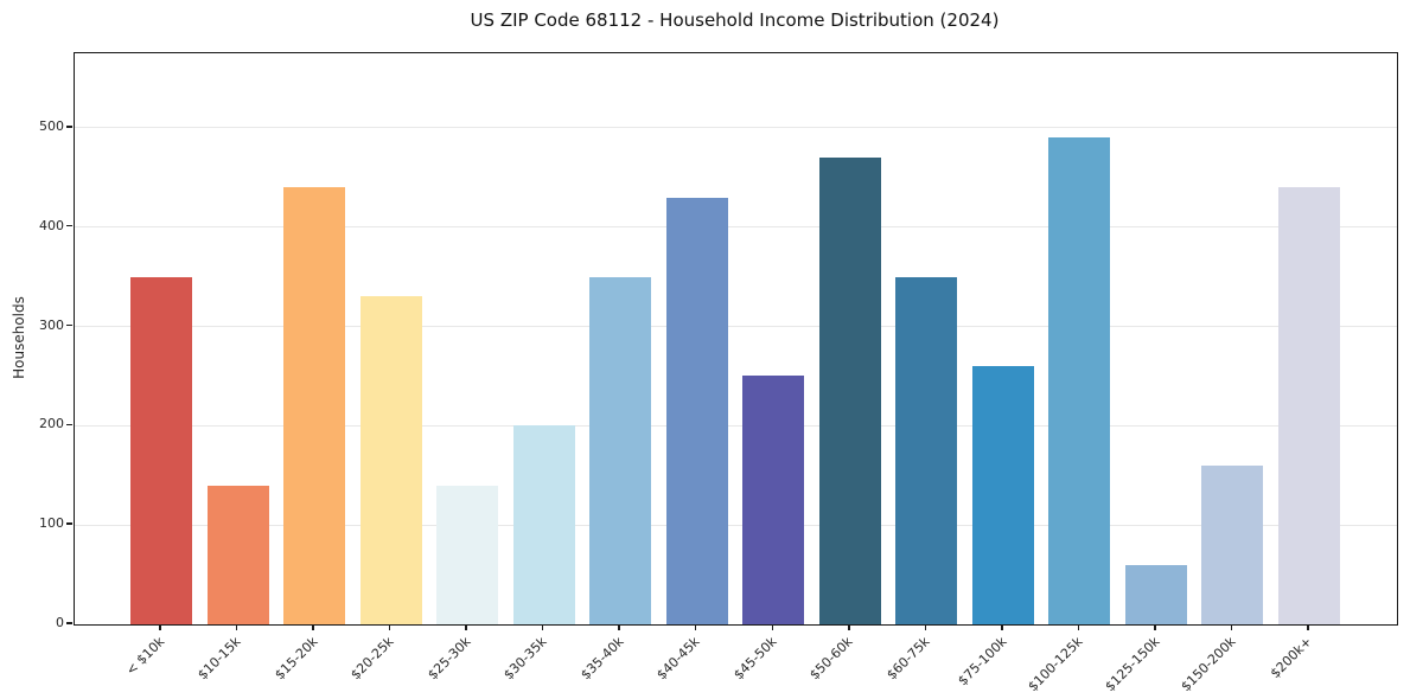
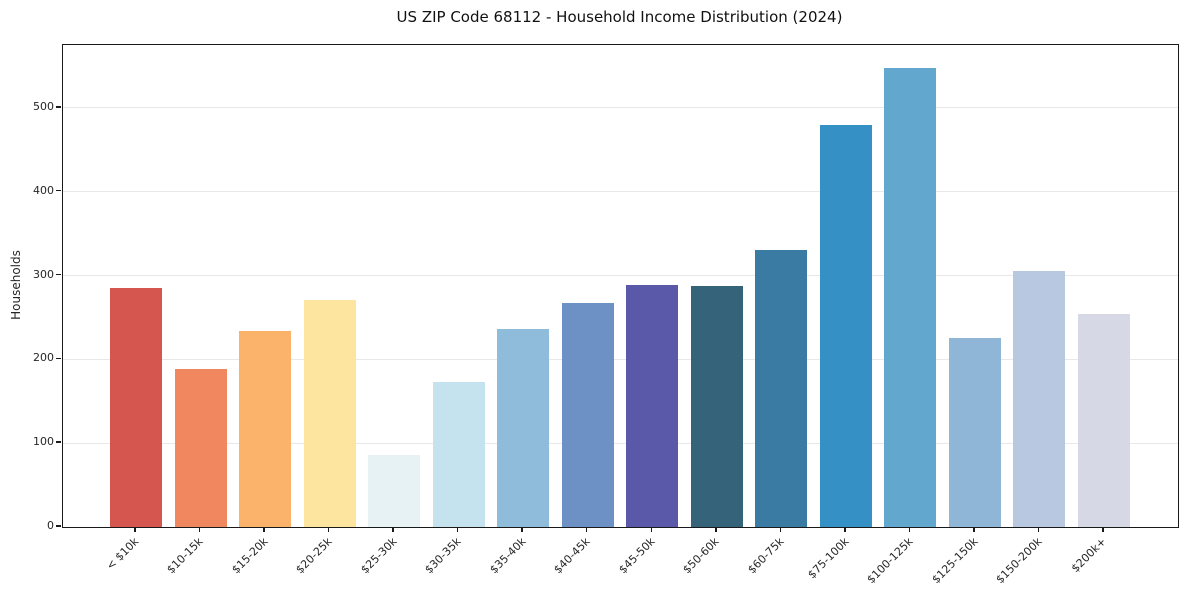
< $10k: 350 -> 280
$10-15k: 140 -> 190
$15-20k: 440 -> 230
$20-25k: 330 -> 270
$25-30k: 140 -> 90
$30-35k: 200 -> 170
$35-40k: 350 -> 240
$40-45k: 430 -> 270
$45-50k: 250 -> 290
$50-60k: 470 -> 290
$60-75k: 350 -> 330
$75-100k: 260 -> 480
$100-125k: 490 -> 550
$125-150k: 60 -> 220
$150-200k: 160 -> 310
$200k+: 440 -> 250
